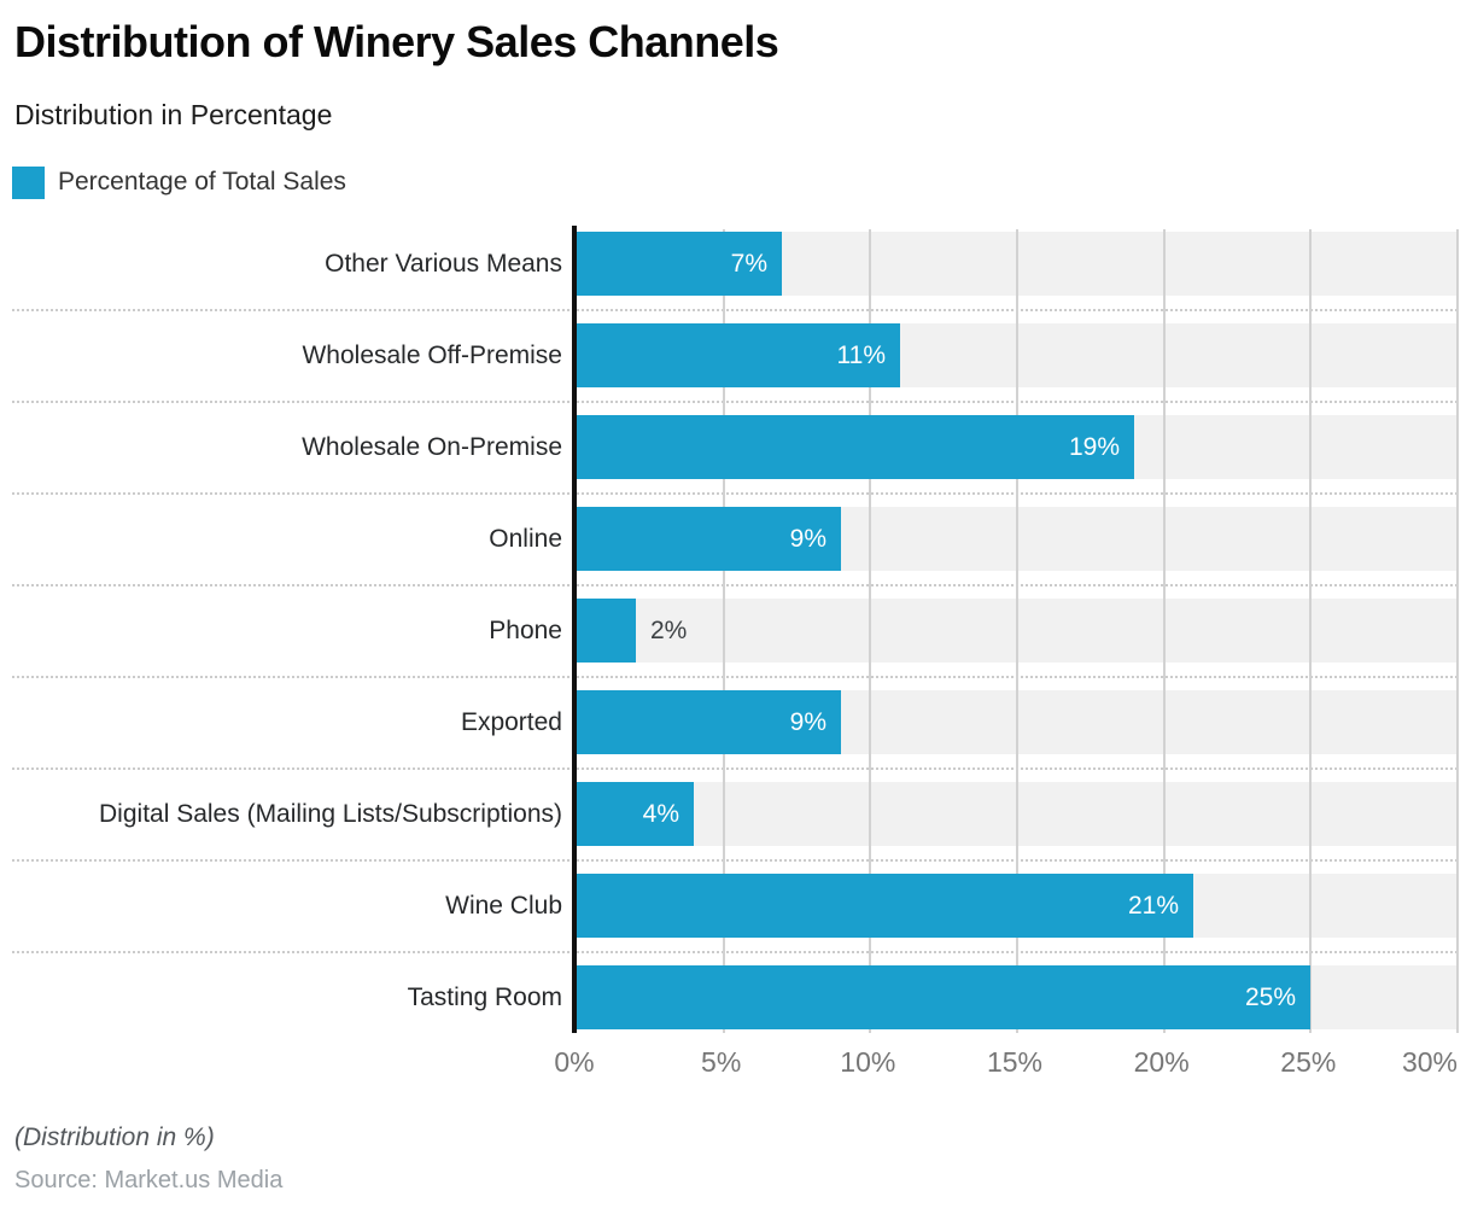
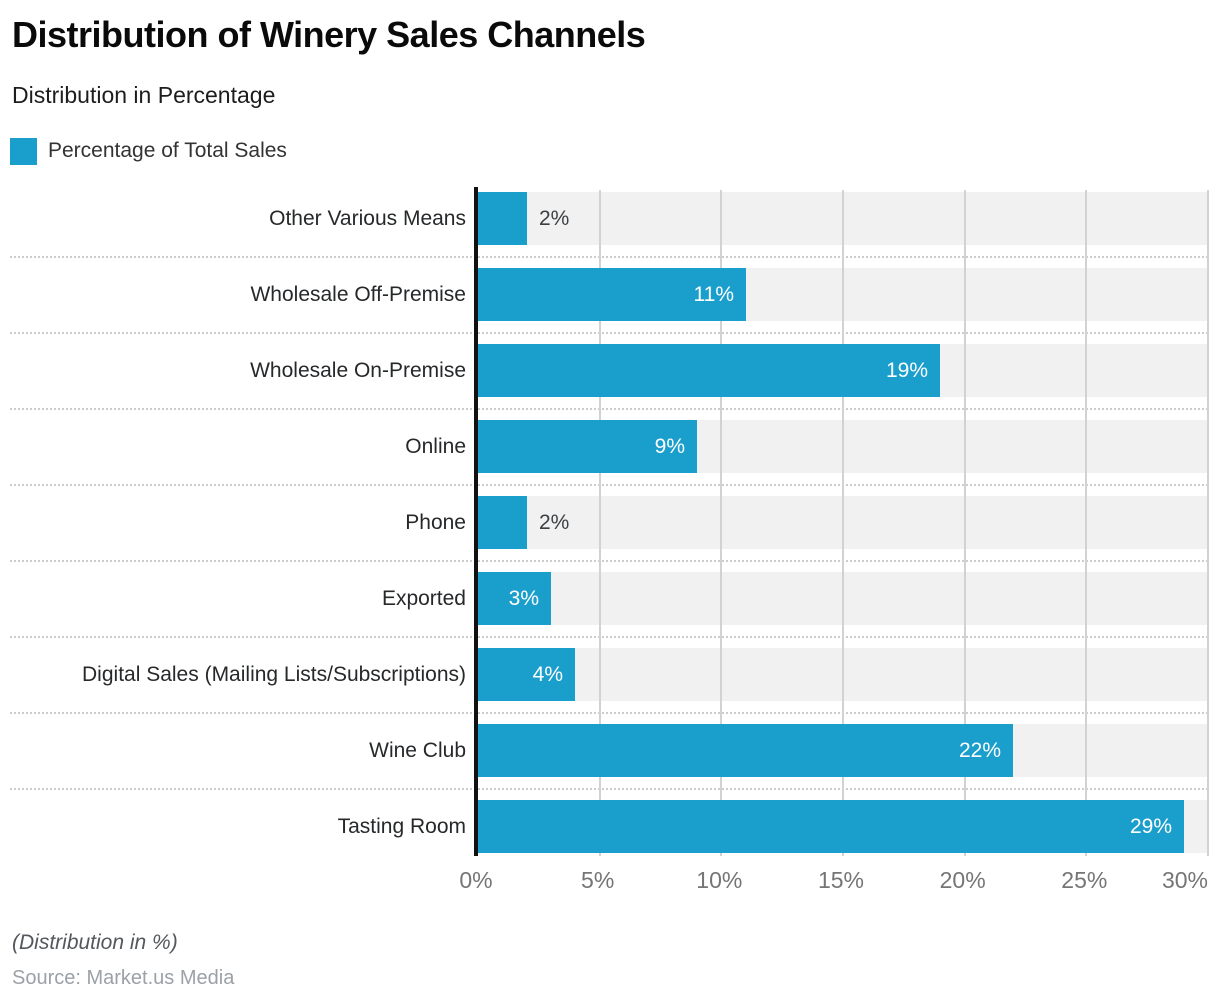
Other Various Means: 7% -> 2%
Exported: 9% -> 3%
Wine Club: 21% -> 22%
Tasting Room: 25% -> 29%
